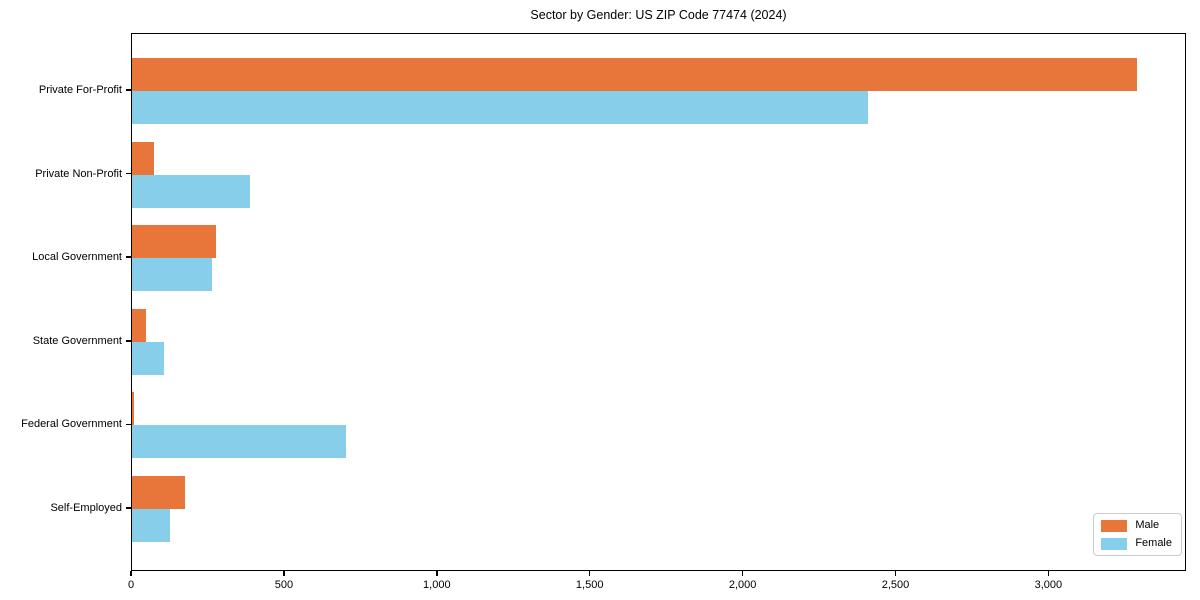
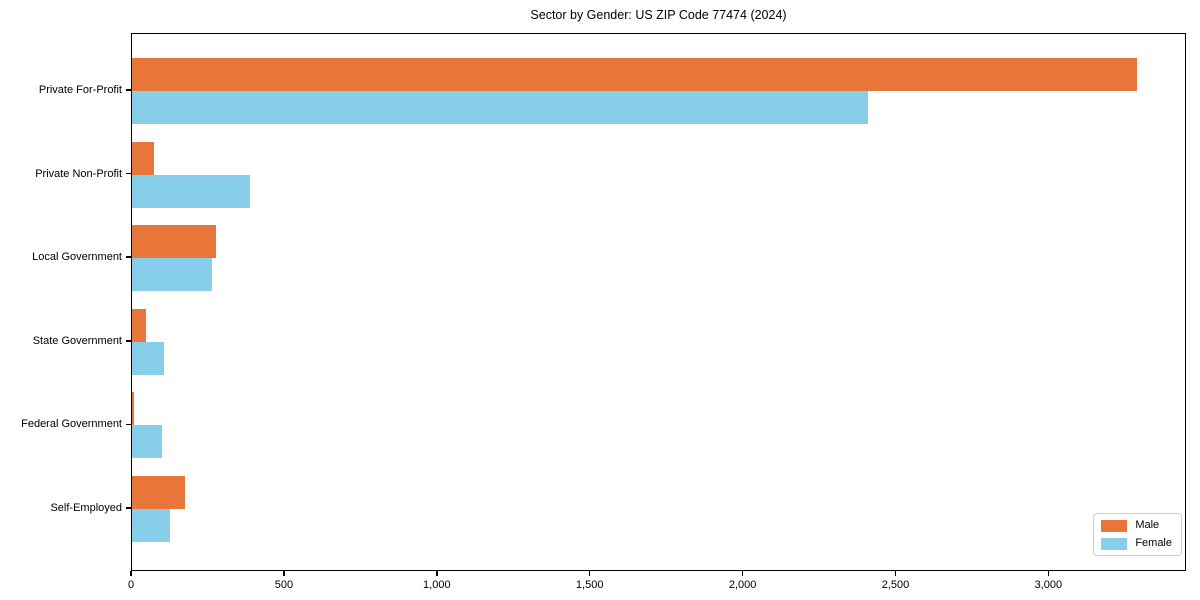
Female/Federal Government: 700 -> 100
